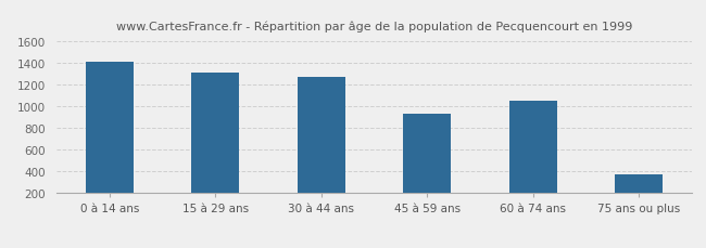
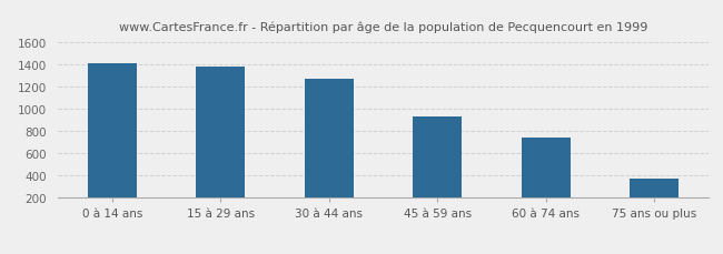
15 à 29 ans: 1320 -> 1380
60 à 74 ans: 1060 -> 740
